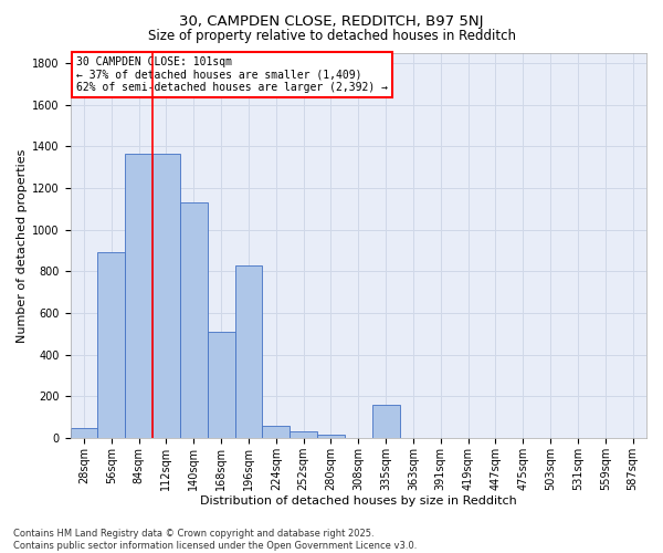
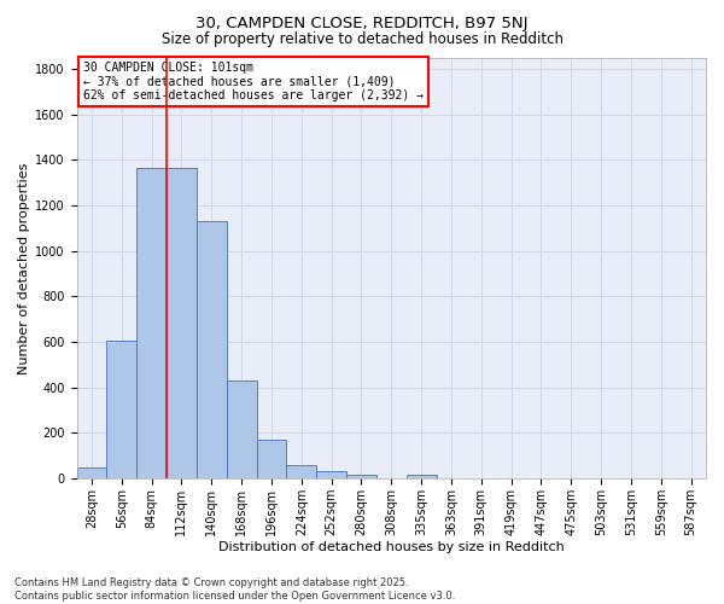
56sqm: 890 -> 600
168sqm: 510 -> 430
196sqm: 830 -> 170
335sqm: 160 -> 20
